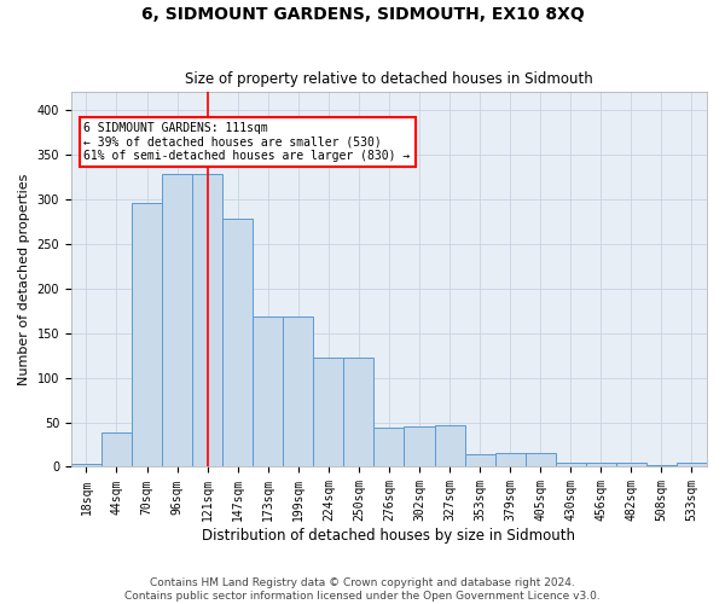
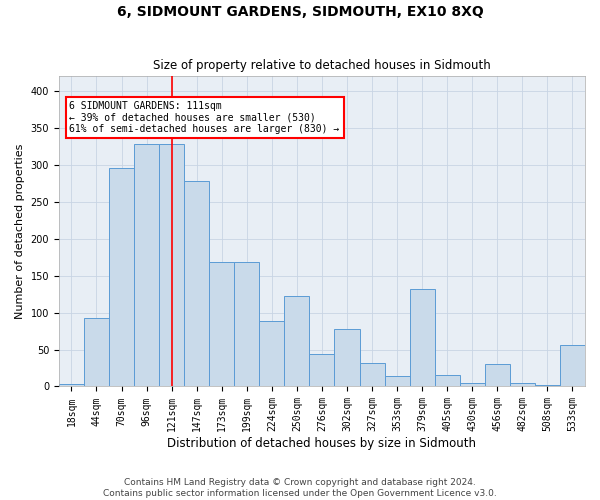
44sqm: 38 -> 92
224sqm: 122 -> 88
302sqm: 45 -> 78
327sqm: 46 -> 32
379sqm: 15 -> 132
456sqm: 5 -> 30
533sqm: 5 -> 56
